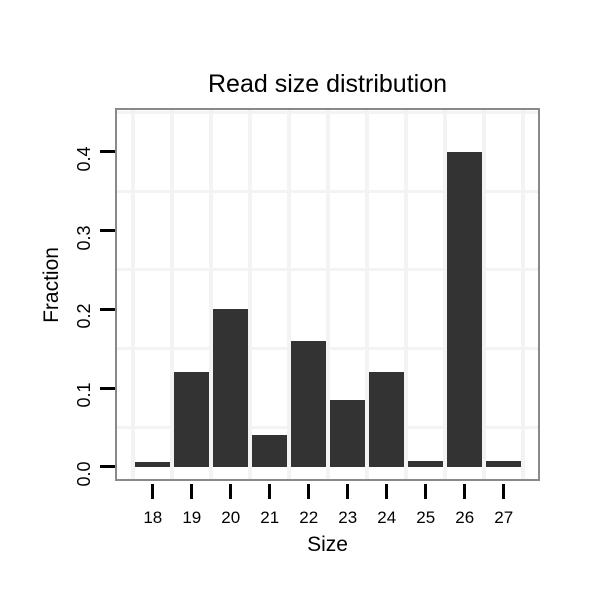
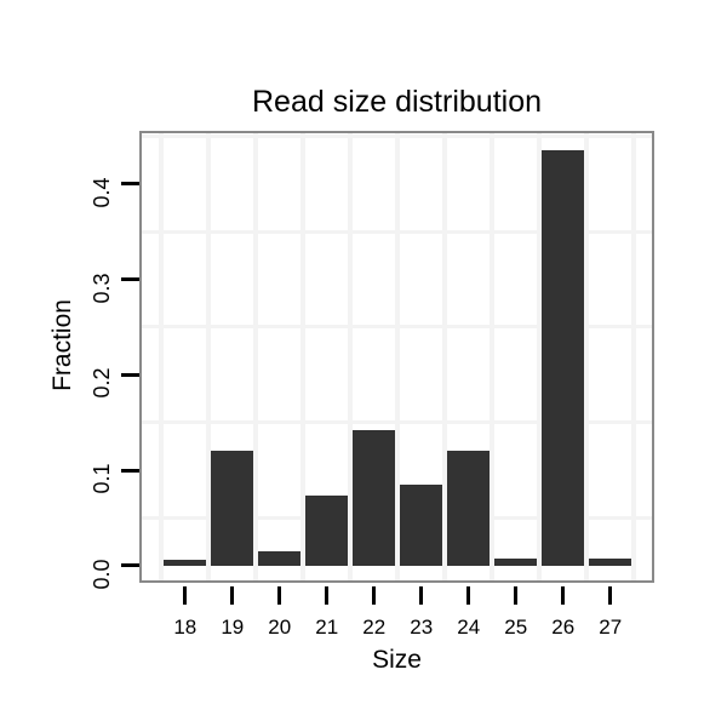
20: 0.20 -> 0.01
21: 0.04 -> 0.07
22: 0.16 -> 0.14
26: 0.40 -> 0.44
